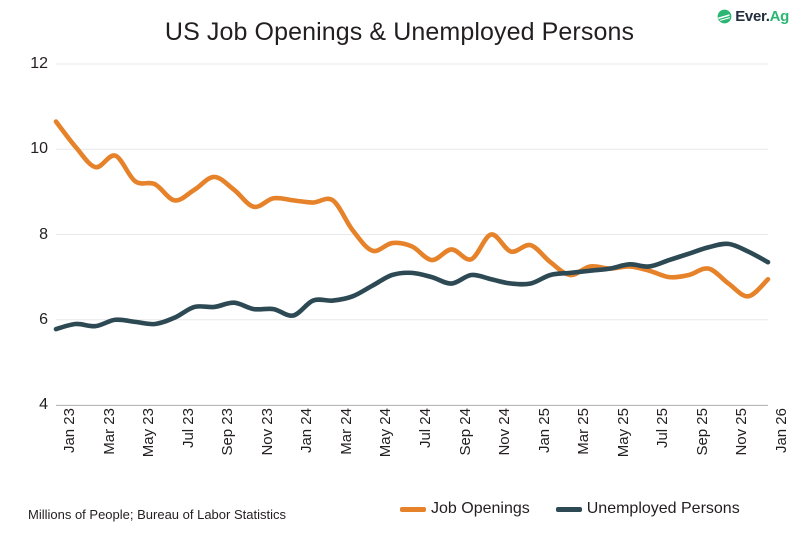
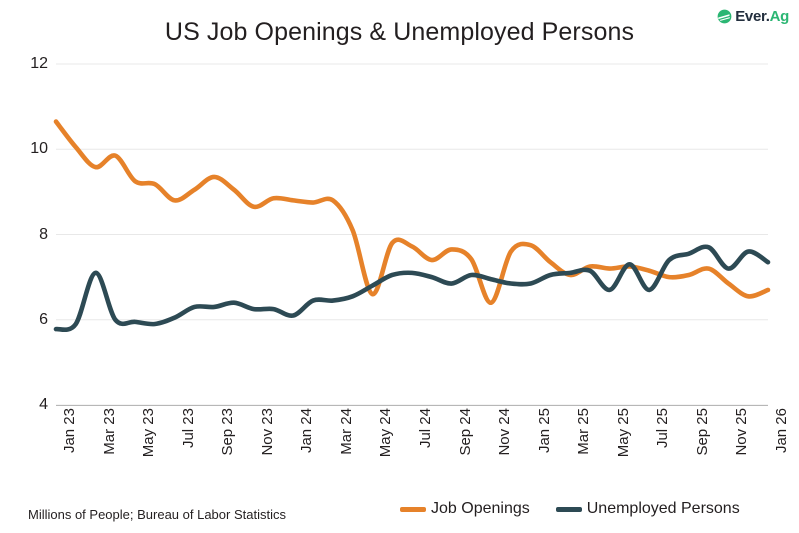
Unemployed Persons/Mar 23: 5.8 -> 7.1
Job Openings/May 24: 7.6 -> 6.6
Job Openings/Nov 24: 8.0 -> 6.4
Unemployed Persons/May 25: 7.2 -> 6.7
Unemployed Persons/Jul 25: 7.2 -> 6.7
Unemployed Persons/Nov 25: 7.8 -> 7.2
Job Openings/Jan 26: 7.0 -> 6.7
